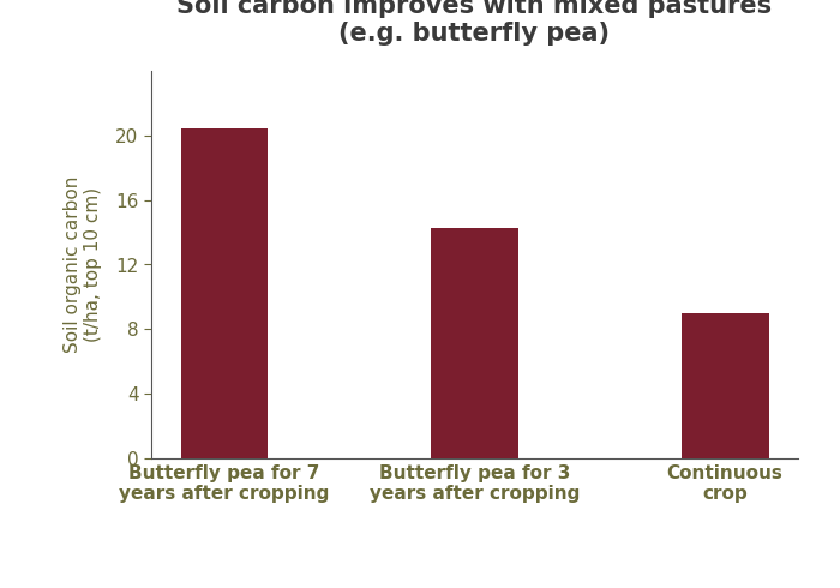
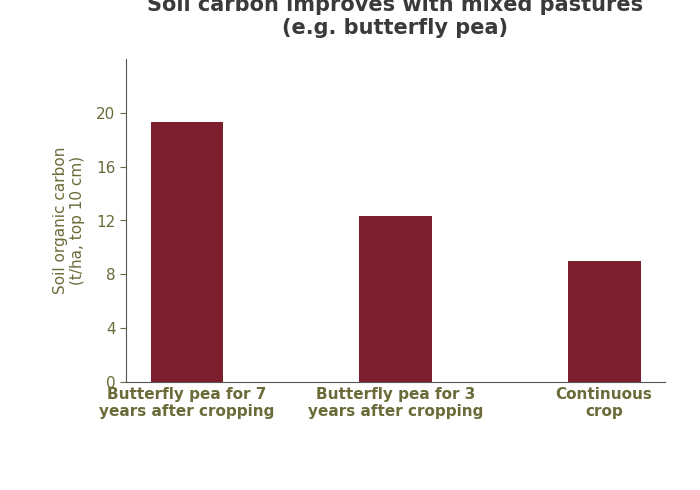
Butterfly pea for 7 years after cropping: 20.4 -> 19.3
Butterfly pea for 3 years after cropping: 14.3 -> 12.3
